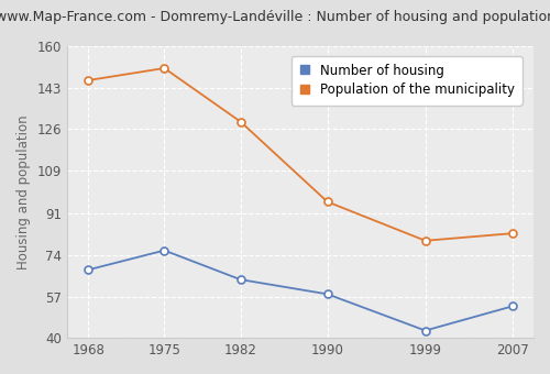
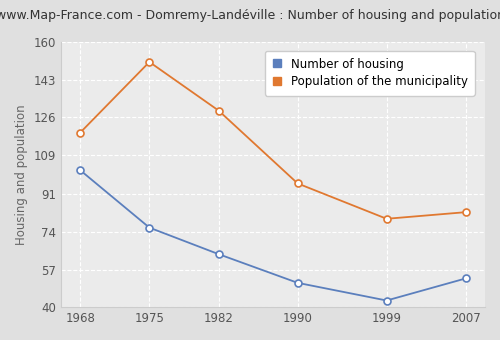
Number of housing/1968: 68 -> 102
Population of the municipality/1968: 146 -> 119
Number of housing/1990: 58 -> 51
